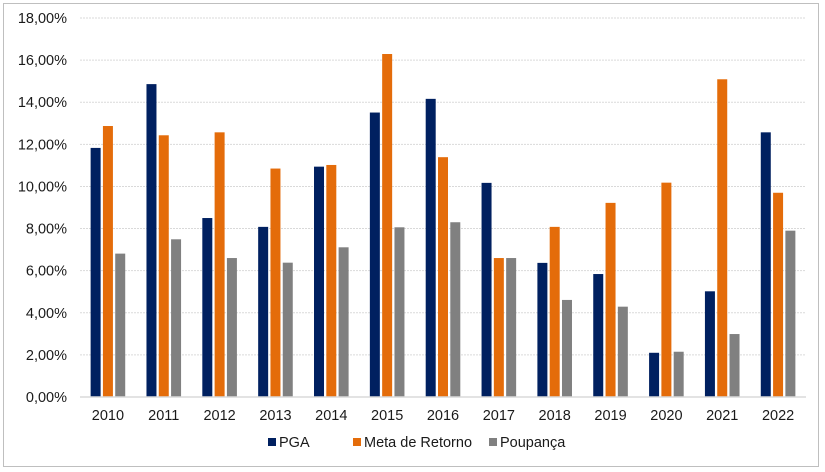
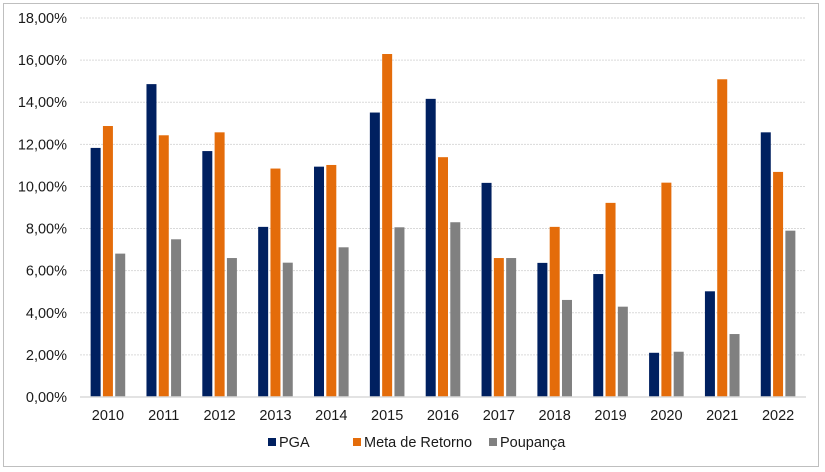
PGA/2012: 8,5% -> 11,7%
Meta de Retorno/2022: 9,7% -> 10,7%
